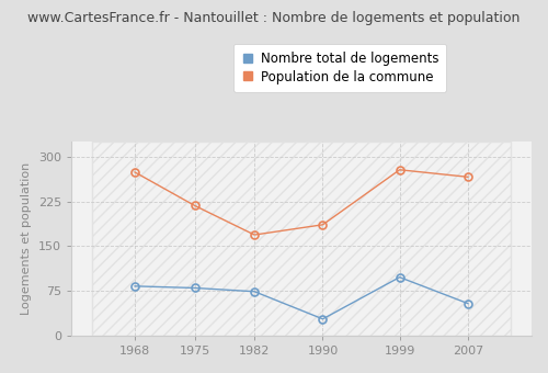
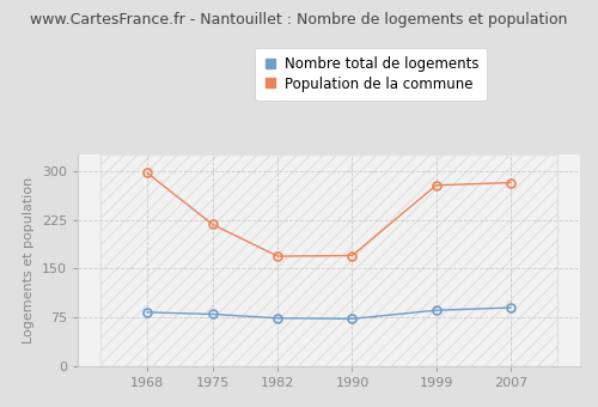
Population de la commune/1968: 274 -> 297
Nombre total de logements/1990: 28 -> 73
Population de la commune/1990: 186 -> 170
Nombre total de logements/1999: 98 -> 86
Nombre total de logements/2007: 54 -> 90
Population de la commune/2007: 266 -> 282
